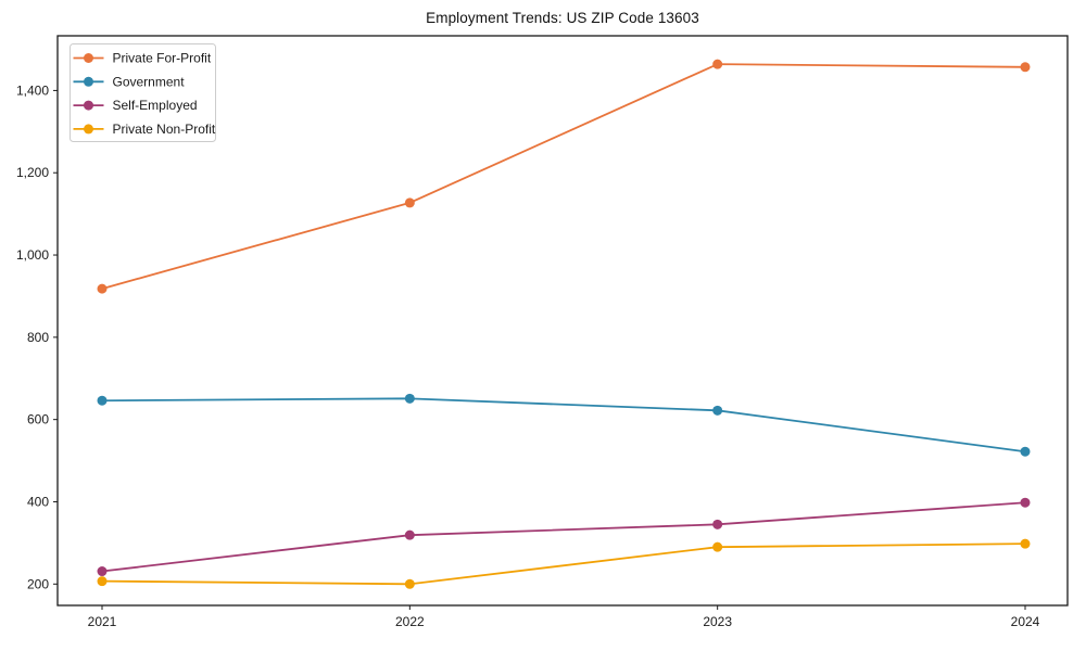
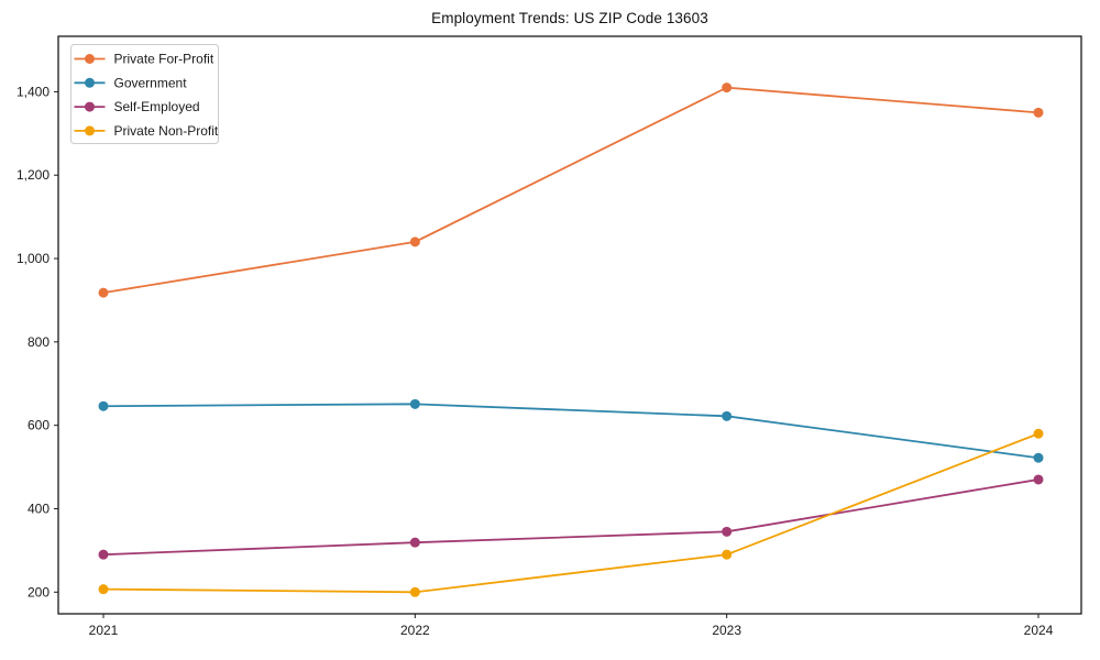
Self-Employed/2021: 230 -> 290
Private For-Profit/2022: 1130 -> 1040
Private For-Profit/2023: 1460 -> 1410
Private For-Profit/2024: 1460 -> 1350
Self-Employed/2024: 400 -> 470
Private Non-Profit/2024: 300 -> 580
